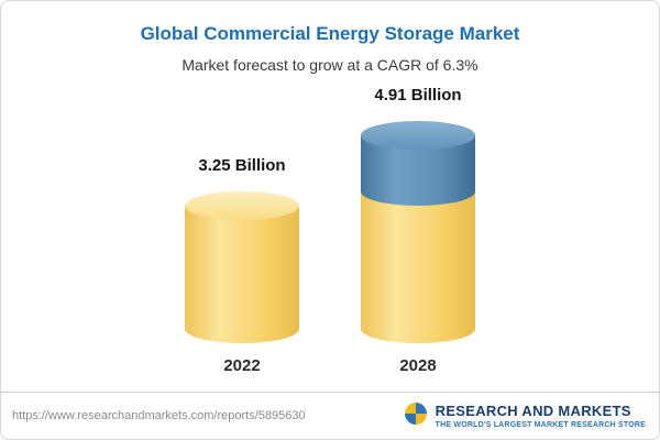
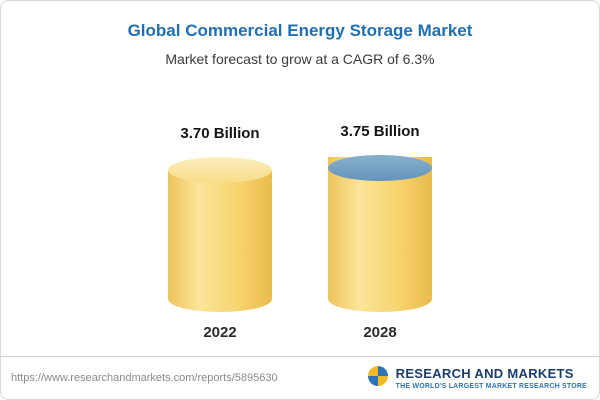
2022: 3.25 -> 3.70
2028: 4.91 -> 3.75
